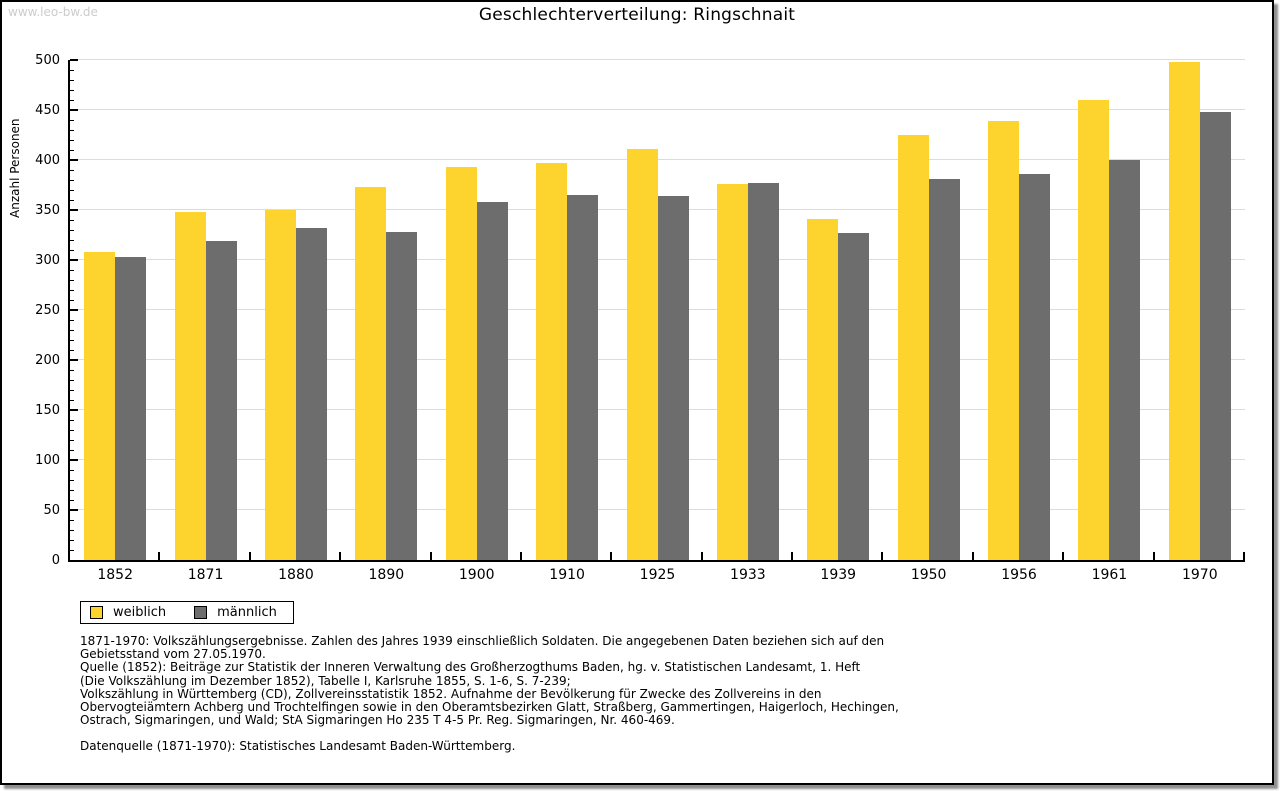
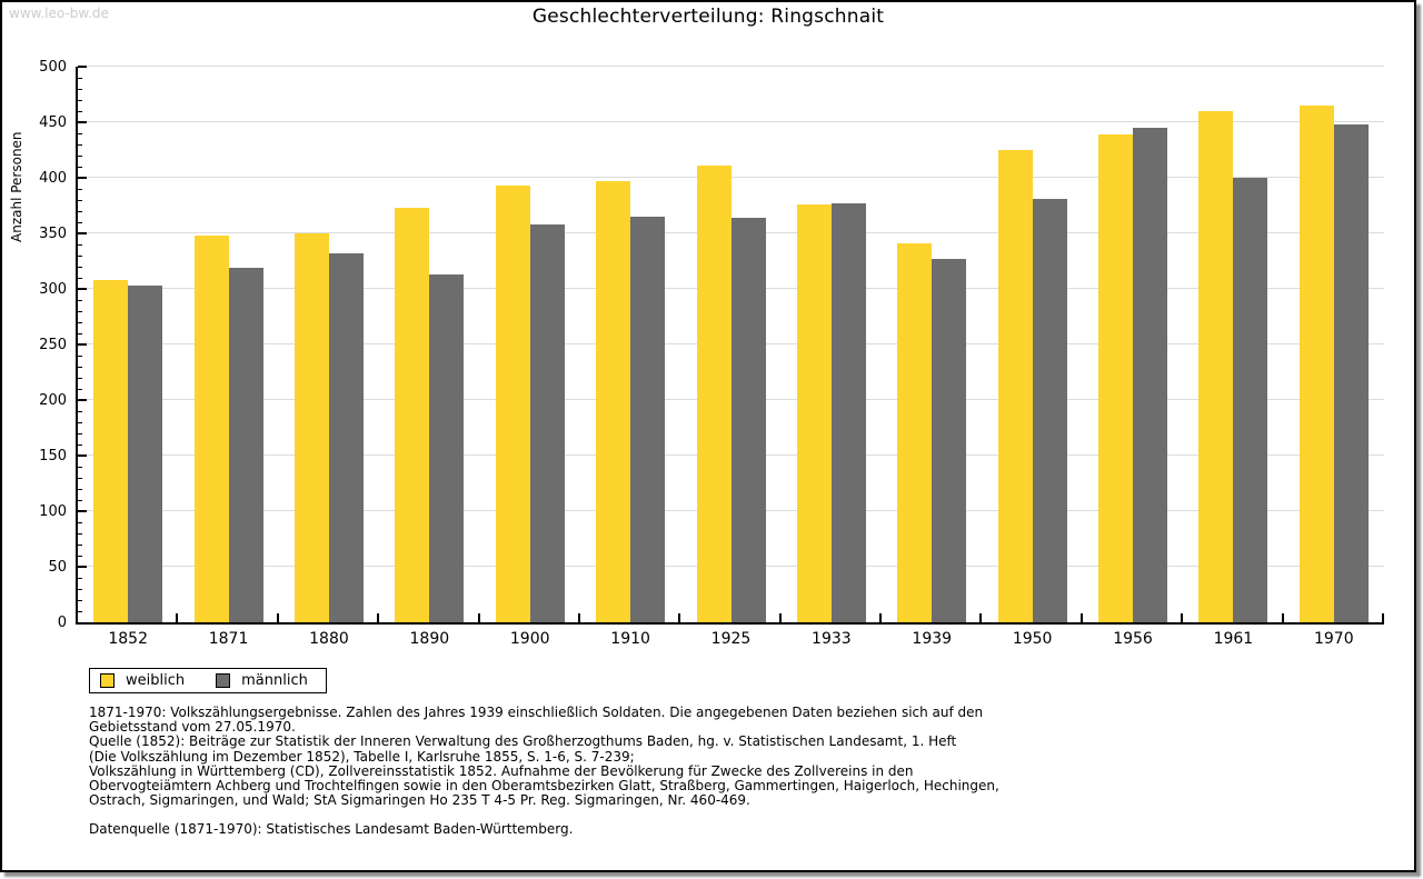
männlich/1890: 328 -> 313
männlich/1956: 386 -> 445
weiblich/1970: 498 -> 465
